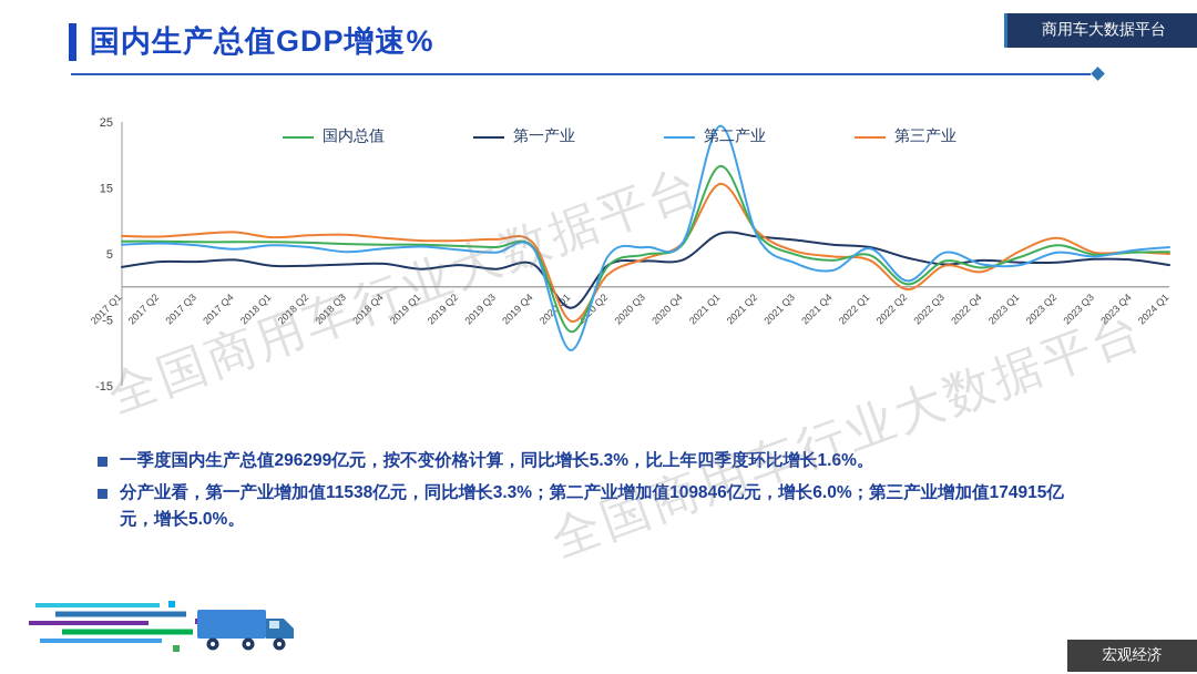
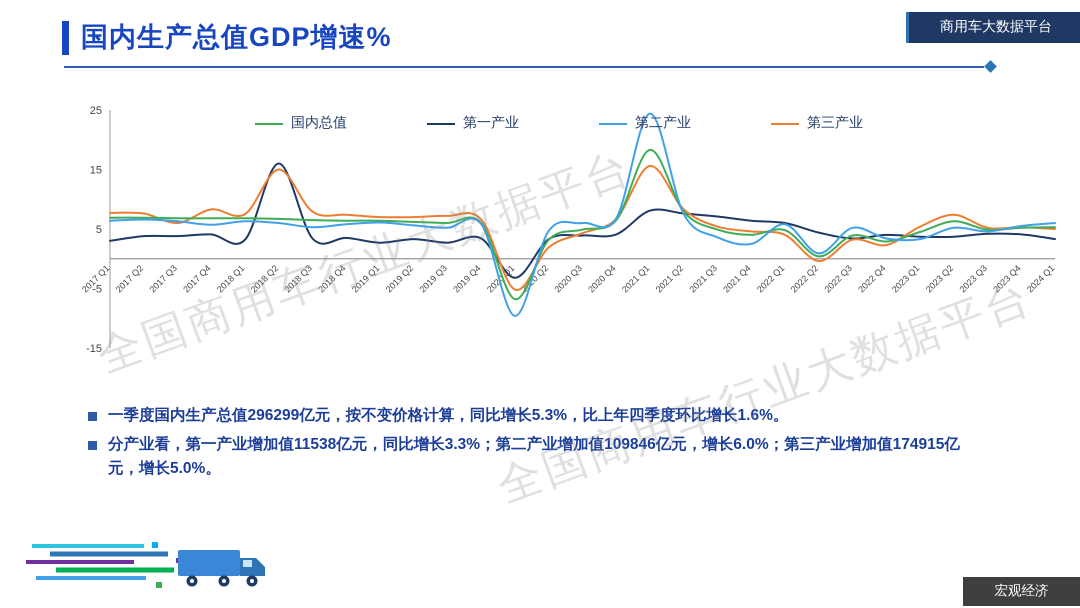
第三产业/2017 Q3: 8 -> 6
第一产业/2018 Q2: 3 -> 16
第三产业/2018 Q2: 8 -> 15
